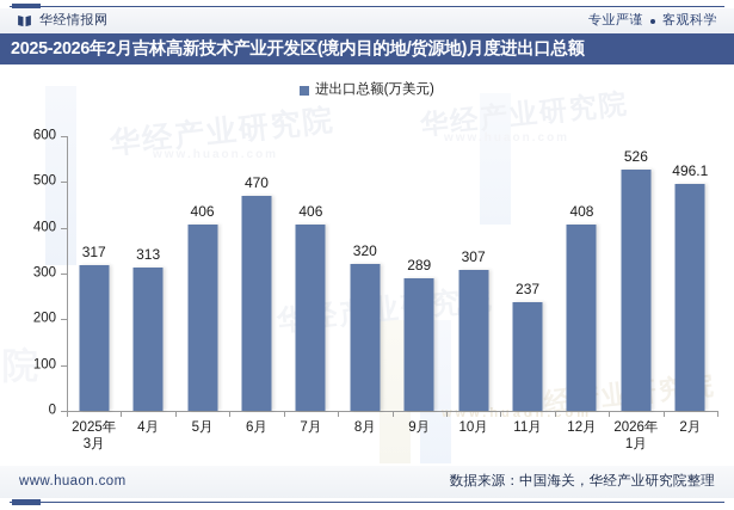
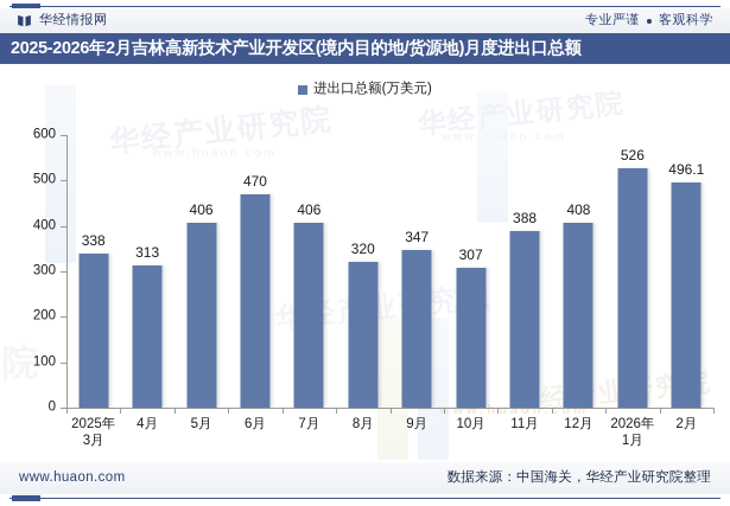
2025年 3月: 317 -> 338
9月: 289 -> 347
11月: 237 -> 388
